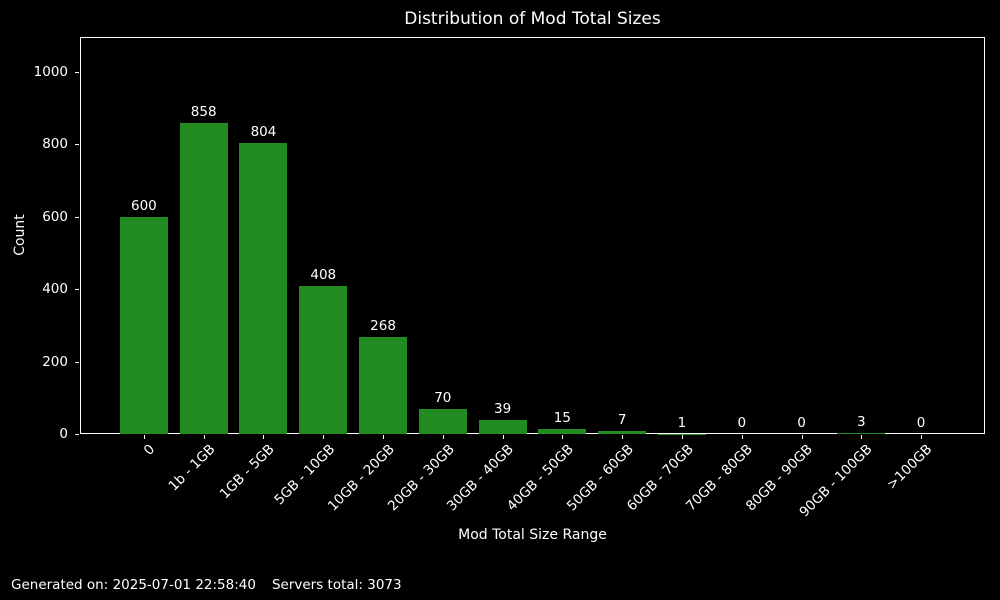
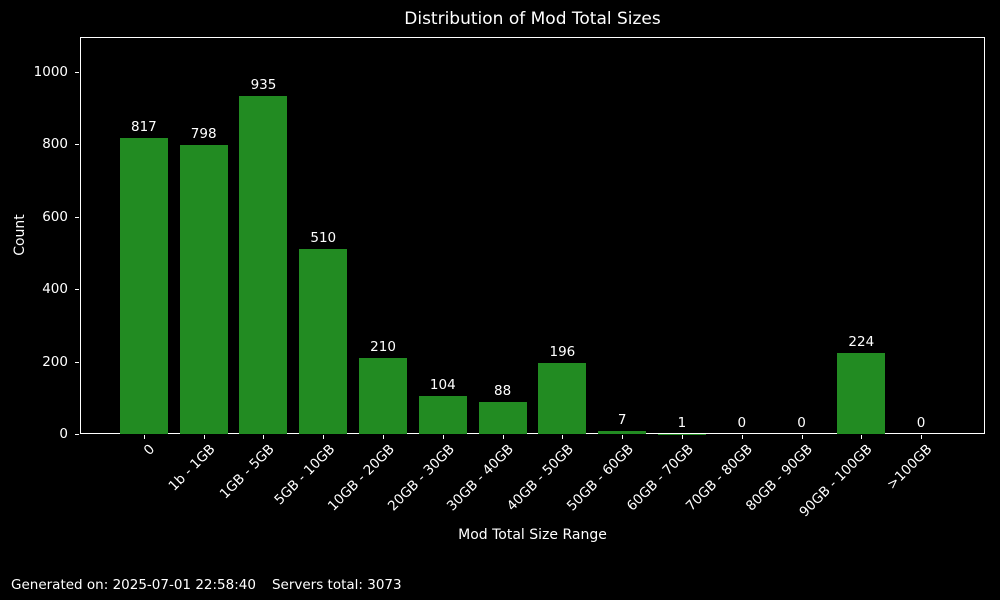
0: 600 -> 817
1b - 1GB: 858 -> 798
1GB - 5GB: 804 -> 935
5GB - 10GB: 408 -> 510
10GB - 20GB: 268 -> 210
20GB - 30GB: 70 -> 104
30GB - 40GB: 39 -> 88
40GB - 50GB: 15 -> 196
90GB - 100GB: 3 -> 224
